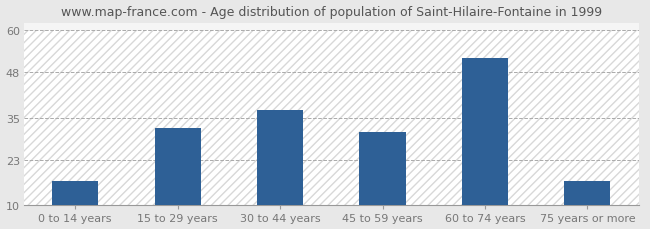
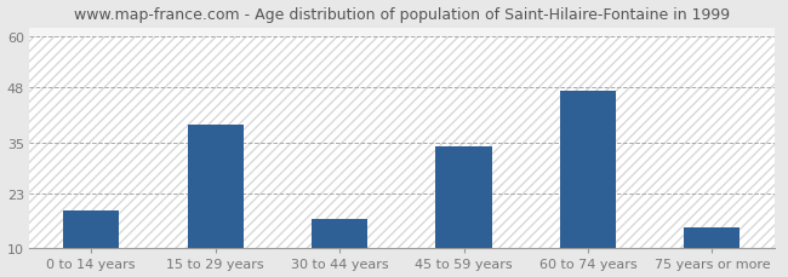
0 to 14 years: 17 -> 19
15 to 29 years: 32 -> 39
30 to 44 years: 37 -> 17
45 to 59 years: 31 -> 34
60 to 74 years: 52 -> 47
75 years or more: 17 -> 15
